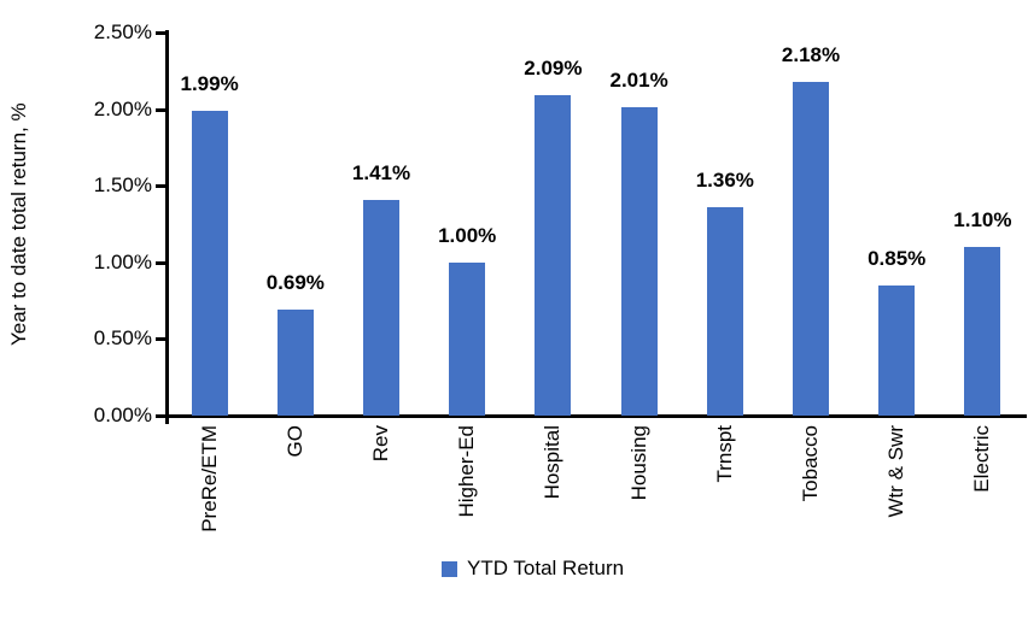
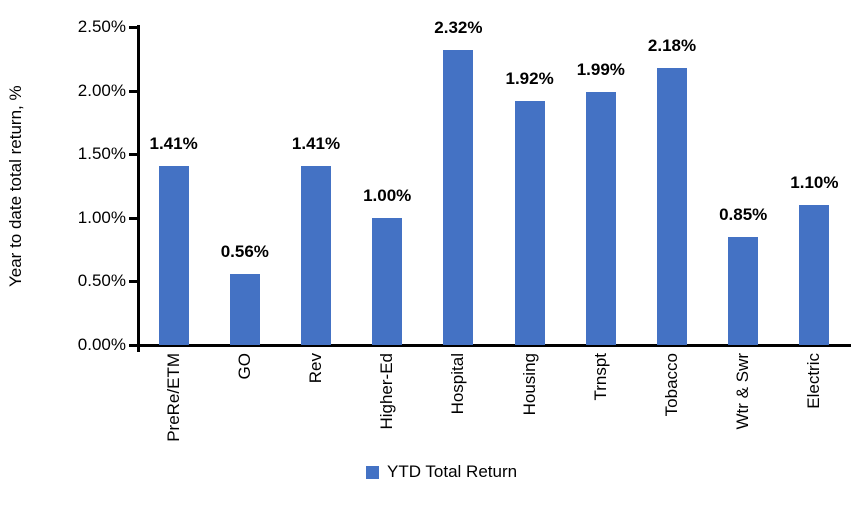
PreRe/ETM: 1.99% -> 1.41%
GO: 0.69% -> 0.56%
Hospital: 2.09% -> 2.32%
Housing: 2.01% -> 1.92%
Trnspt: 1.36% -> 1.99%
